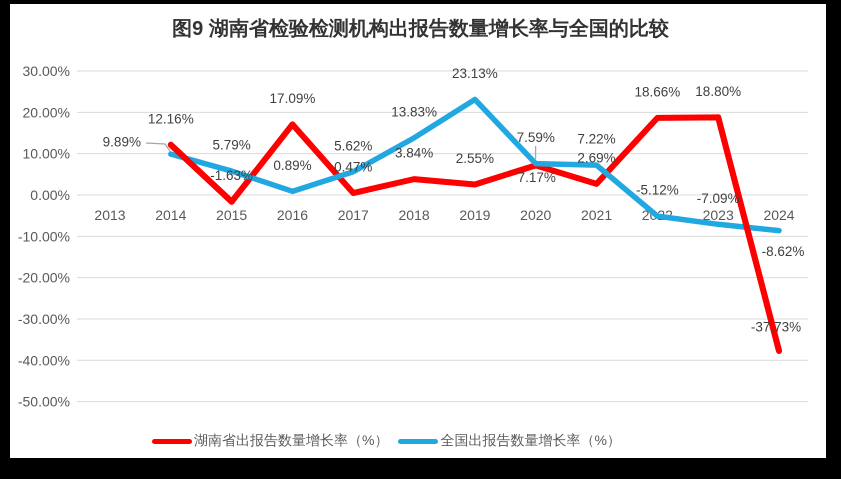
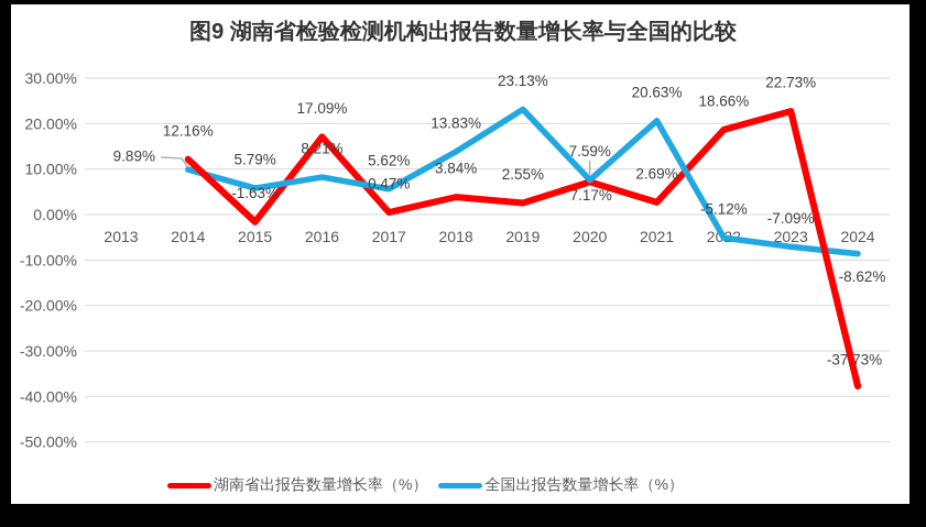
全国出报告数量增长率（%）/2016: 0.89% -> 8.21%
全国出报告数量增长率（%）/2021: 7.22% -> 20.63%
湖南省出报告数量增长率（%）/2023: 18.80% -> 22.73%
